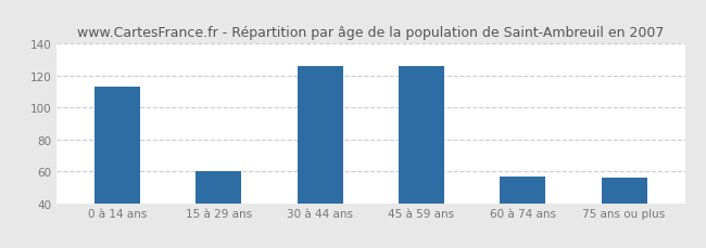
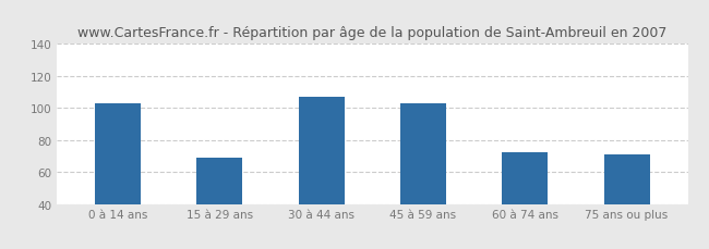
0 à 14 ans: 113 -> 103
15 à 29 ans: 60 -> 69
30 à 44 ans: 126 -> 107
45 à 59 ans: 126 -> 103
60 à 74 ans: 57 -> 72
75 ans ou plus: 56 -> 71
